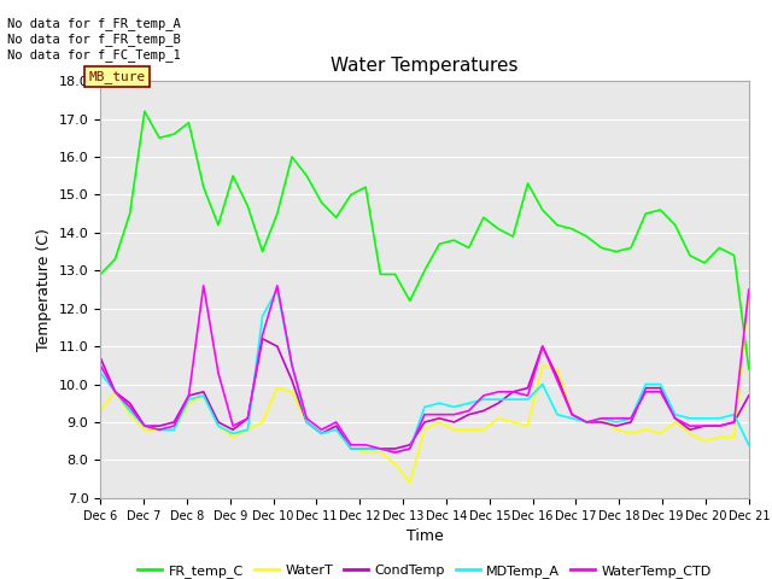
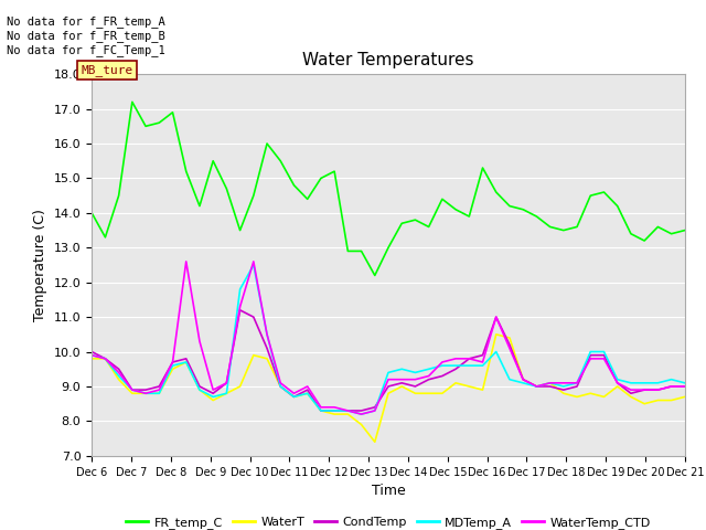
FR_temp_C/Dec 6: 12.9 -> 14.0
WaterT/Dec 6: 9.3 -> 9.8
CondTemp/Dec 6: 10.7 -> 10.0
MDTemp_A/Dec 6: 10.3 -> 9.9
WaterTemp_CTD/Dec 6: 10.5 -> 9.9
FR_temp_C/Dec 21: 10.4 -> 13.5
WaterT/Dec 21: 12.5 -> 8.7
CondTemp/Dec 21: 9.7 -> 9.0
MDTemp_A/Dec 21: 8.4 -> 9.1
WaterTemp_CTD/Dec 21: 12.5 -> 9.0
